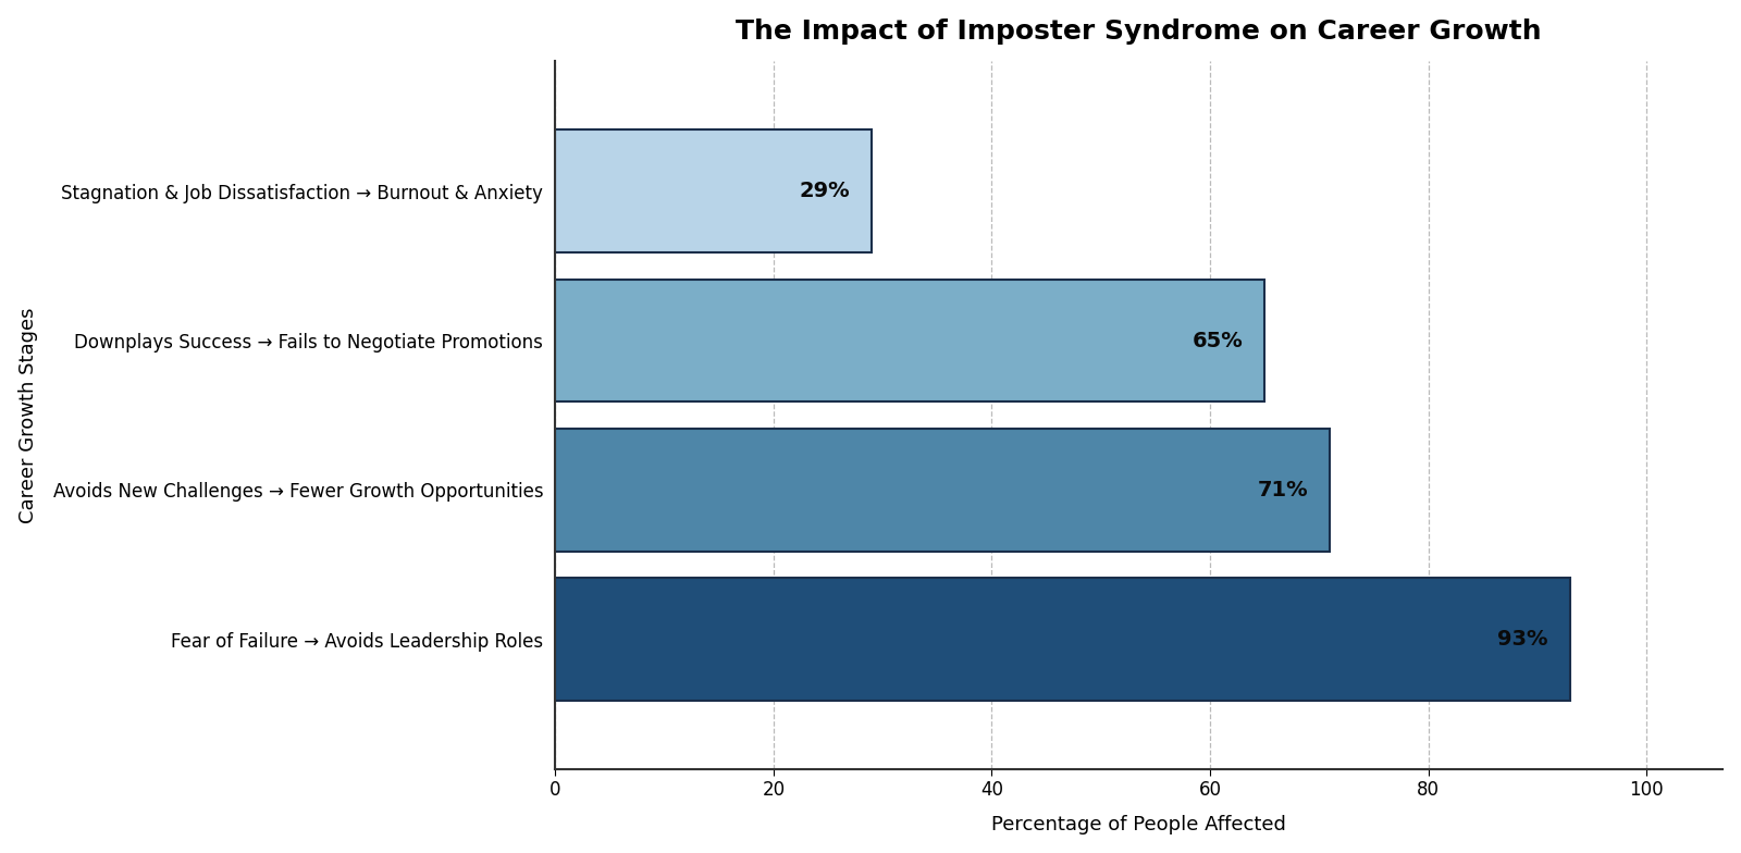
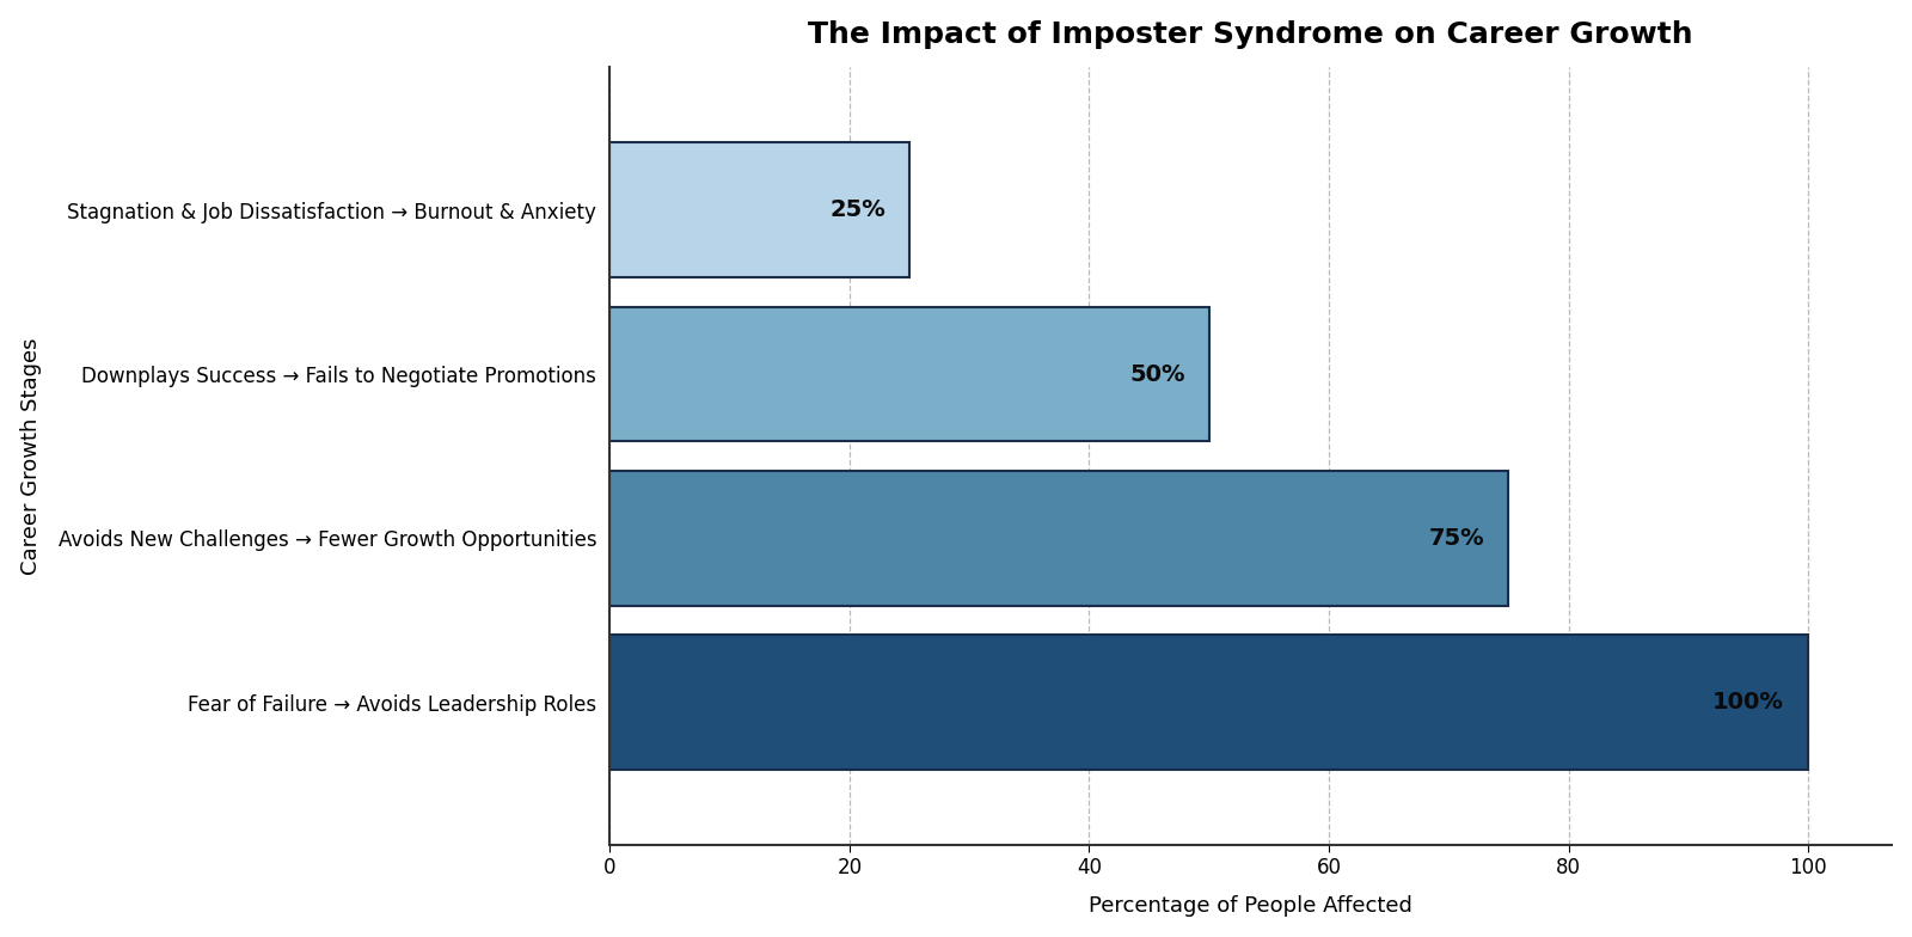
Stagnation & Job Dissatisfaction → Burnout & Anxiety: 29% -> 25%
Downplays Success → Fails to Negotiate Promotions: 65% -> 50%
Avoids New Challenges → Fewer Growth Opportunities: 71% -> 75%
Fear of Failure → Avoids Leadership Roles: 93% -> 100%
